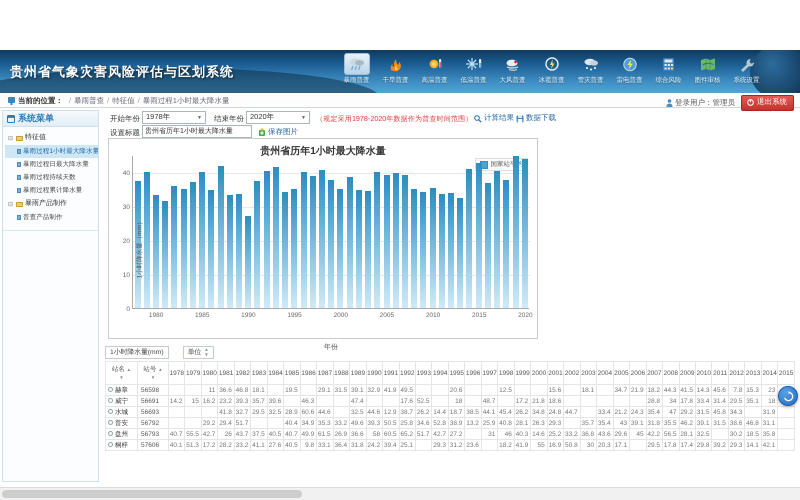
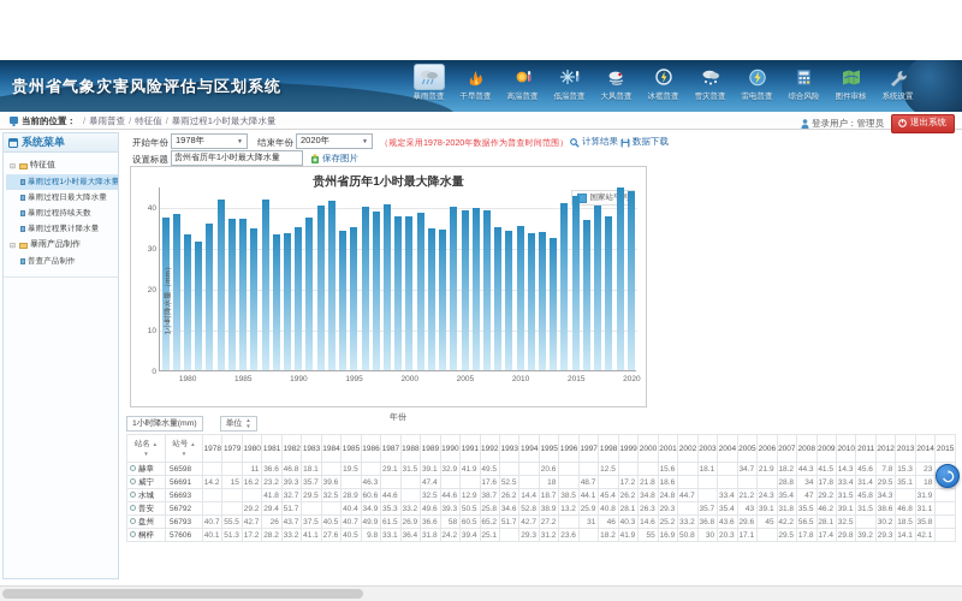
1979: 40 -> 38
1983: 35 -> 42
1985: 40 -> 37
1990: 27 -> 35
2000: 35 -> 38
